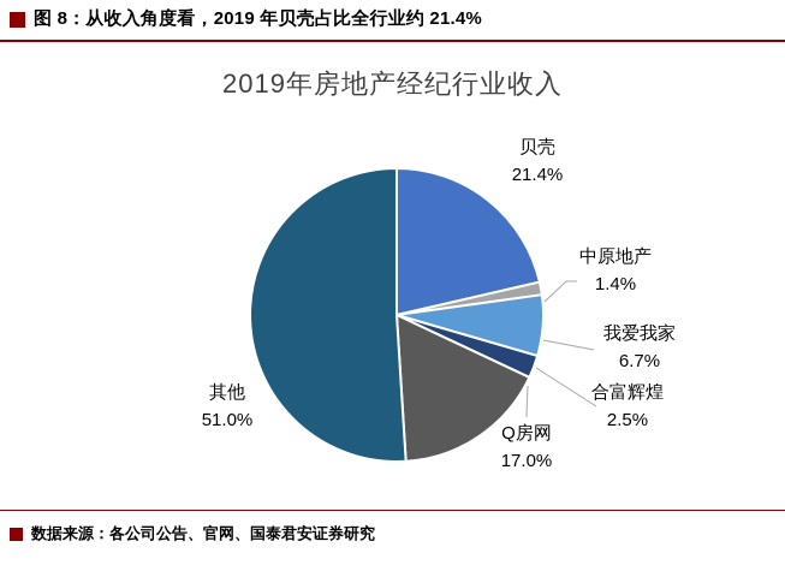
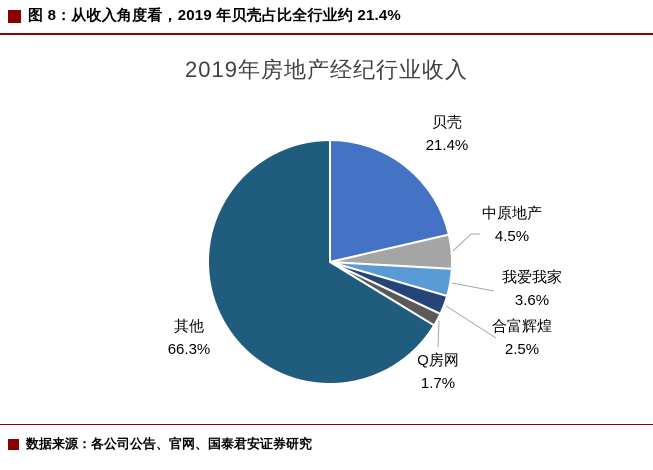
中原地产: 1.4% -> 4.5%
我爱我家: 6.7% -> 3.6%
Q房网: 17.0% -> 1.7%
其他: 51.0% -> 66.3%
